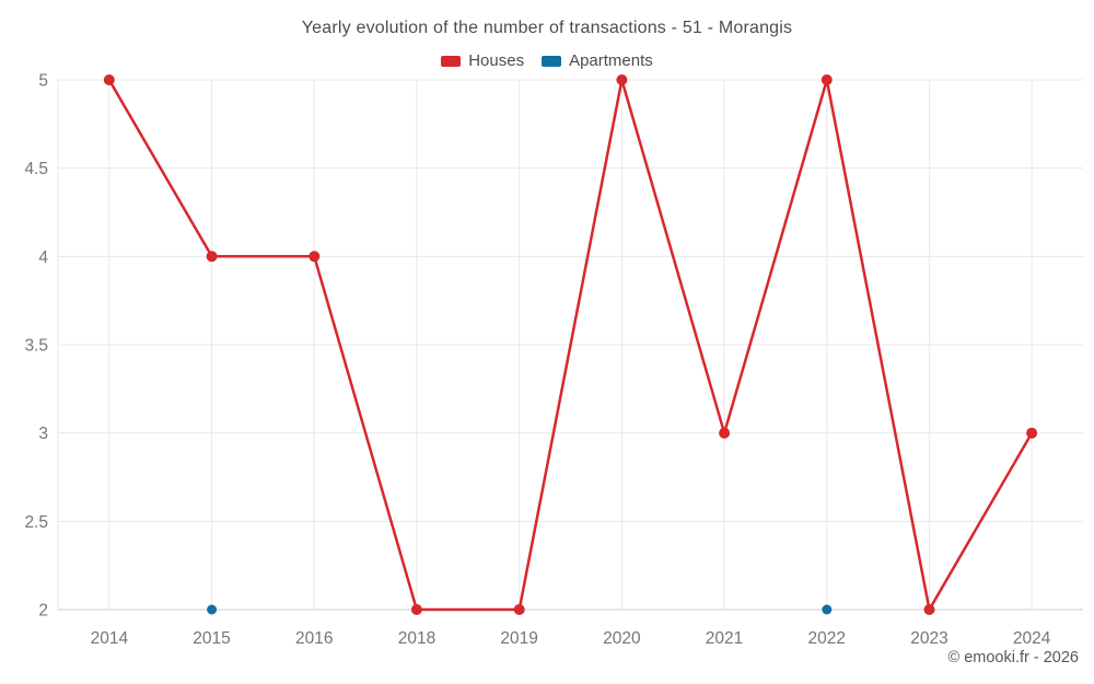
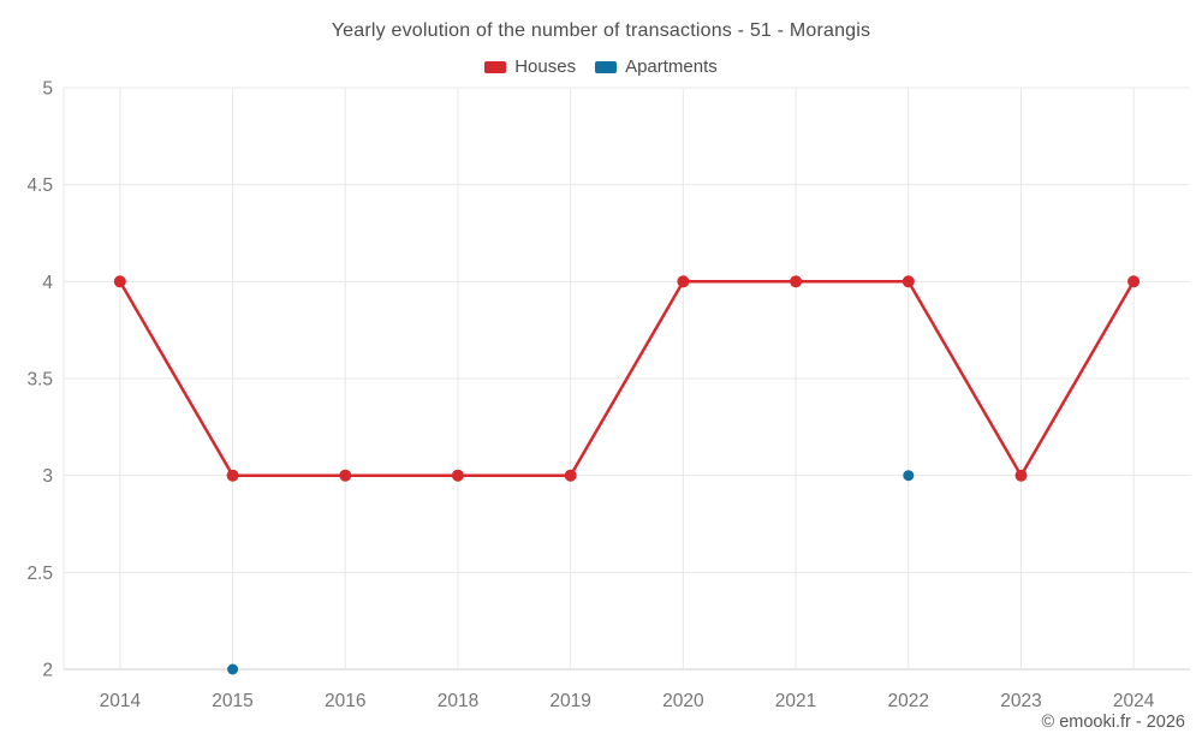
Houses/2014: 5 -> 4
Houses/2015: 4 -> 3
Houses/2016: 4 -> 3
Houses/2018: 2 -> 3
Houses/2019: 2 -> 3
Houses/2020: 5 -> 4
Houses/2021: 3 -> 4
Houses/2022: 5 -> 4
Apartments/2022: 2 -> 3
Houses/2023: 2 -> 3
Houses/2024: 3 -> 4
